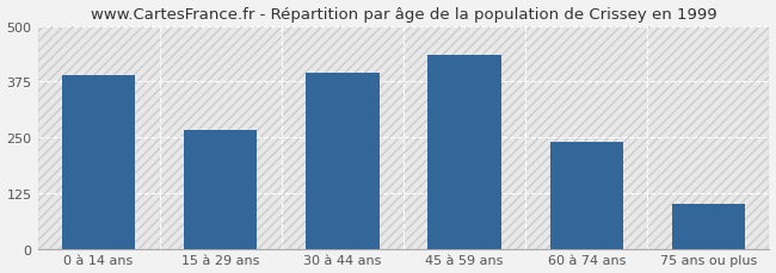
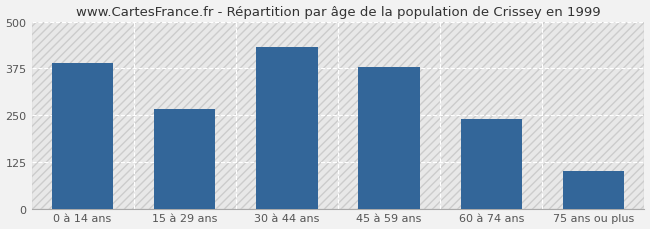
30 à 44 ans: 395 -> 432
45 à 59 ans: 435 -> 378
